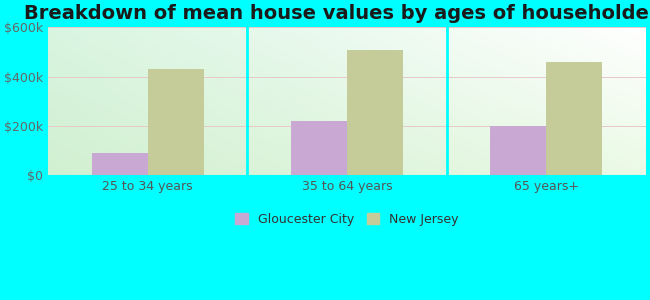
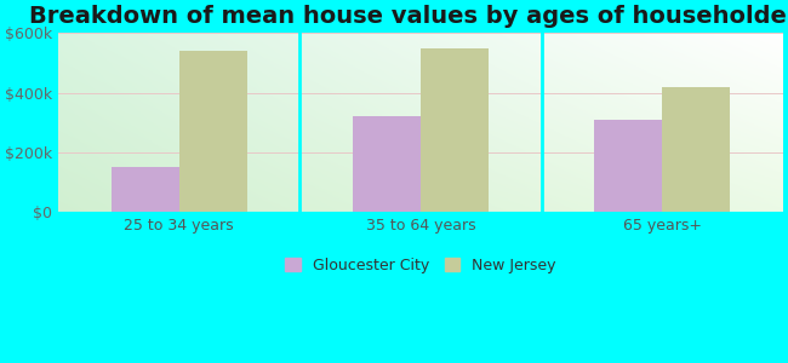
Gloucester City/25 to 34 years: $90k -> $150k
New Jersey/25 to 34 years: $430k -> $540k
Gloucester City/35 to 64 years: $220k -> $320k
New Jersey/35 to 64 years: $510k -> $550k
Gloucester City/65 years+: $200k -> $310k
New Jersey/65 years+: $460k -> $420k
